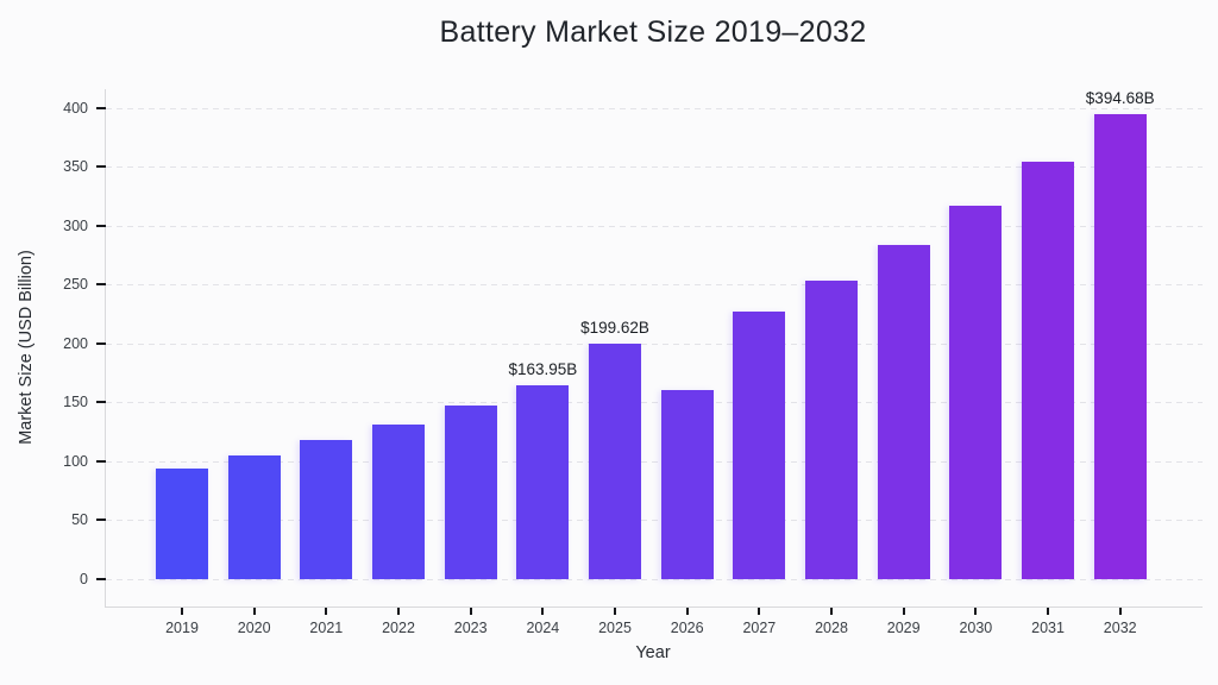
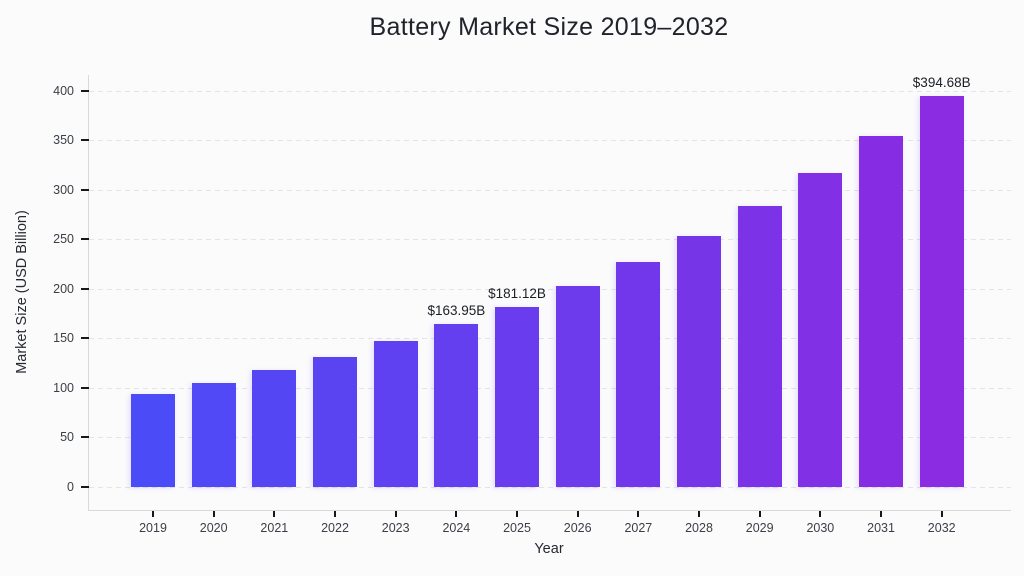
2025: $199.62B -> $181.12B
2026: 160 -> 200
